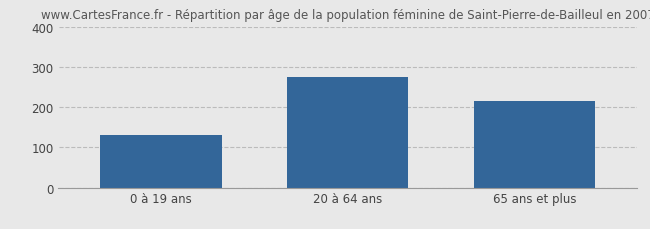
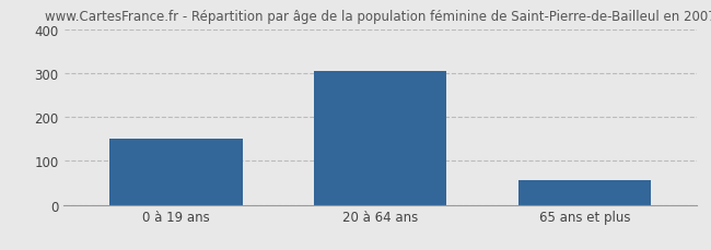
0 à 19 ans: 130 -> 150
20 à 64 ans: 275 -> 305
65 ans et plus: 215 -> 57
